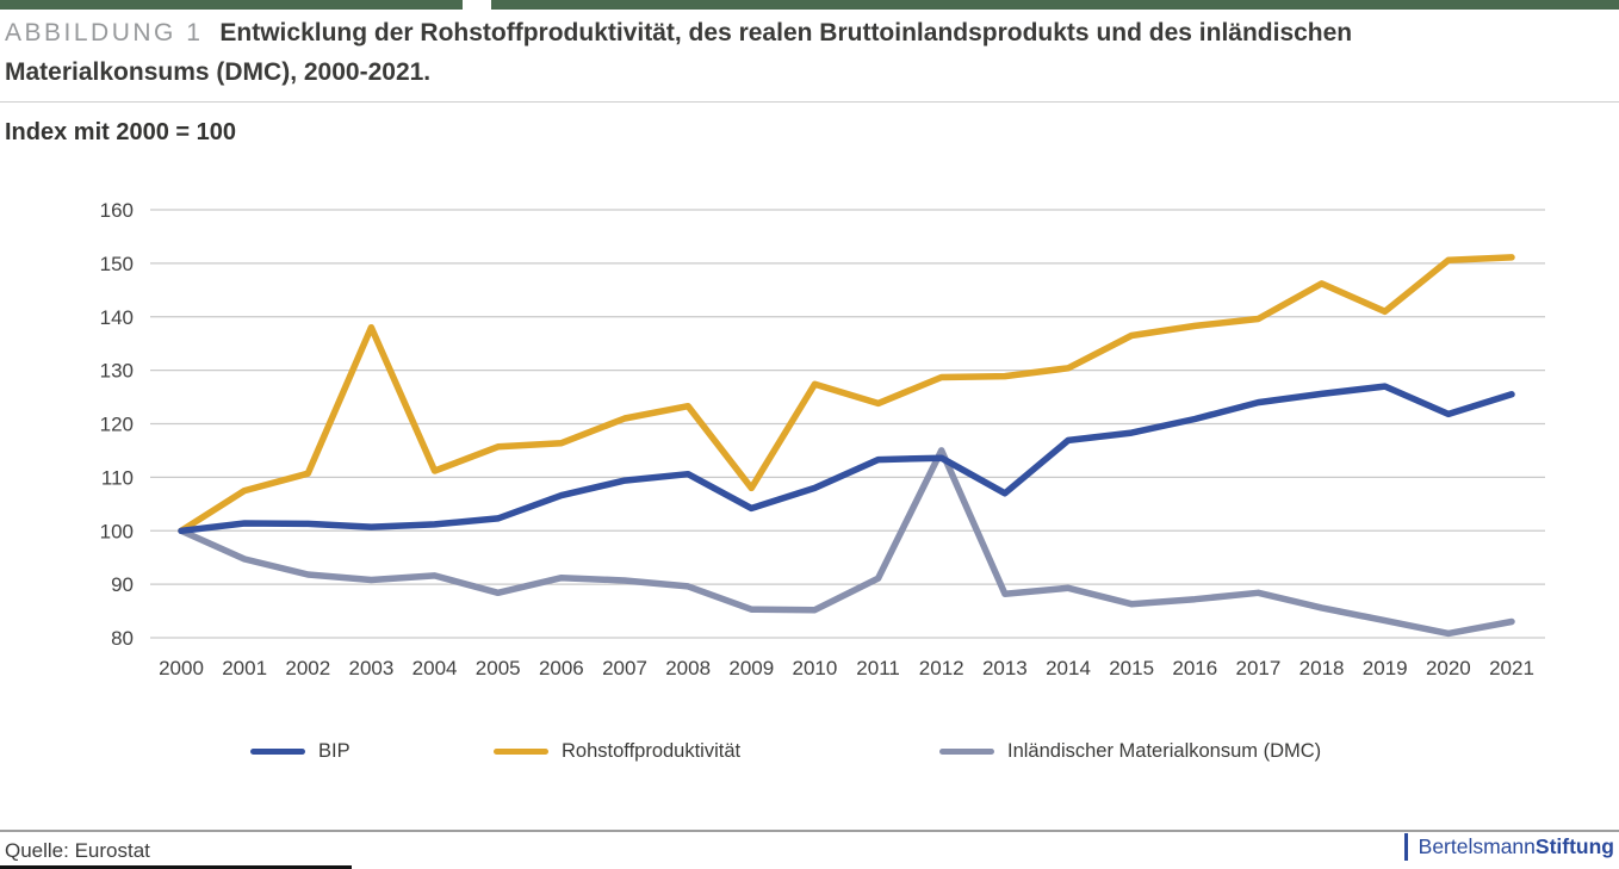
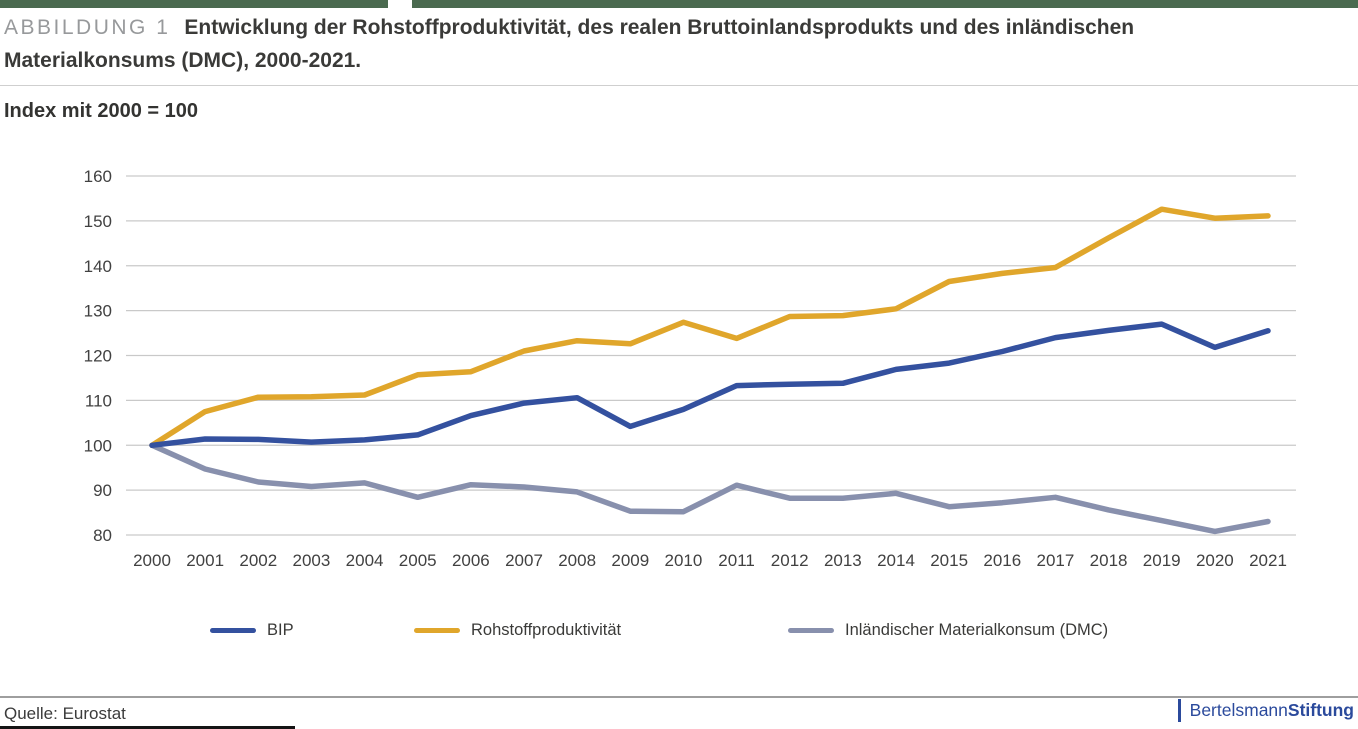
Rohstoffproduktivität/2003: 138 -> 111
Rohstoffproduktivität/2009: 108 -> 123
Inländischer Materialkonsum (DMC)/2012: 115 -> 88
BIP/2013: 107 -> 114
Rohstoffproduktivität/2019: 141 -> 153
